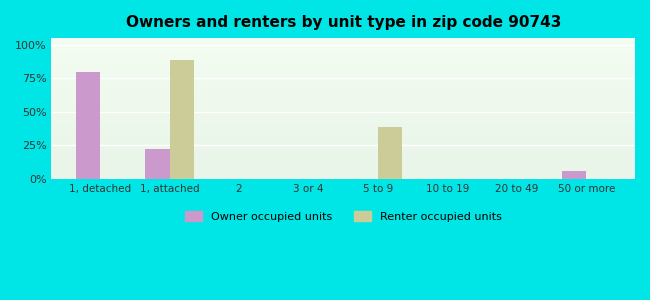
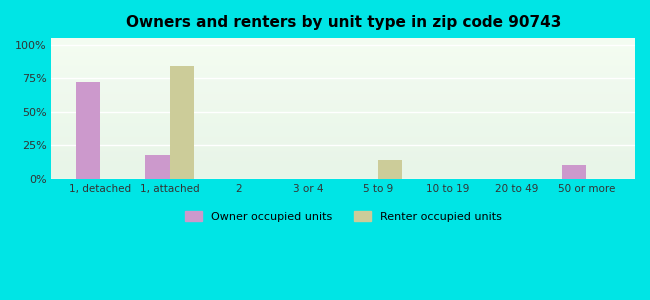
Owner occupied units/1, detached: 80% -> 72%
Owner occupied units/1, attached: 22% -> 18%
Renter occupied units/1, attached: 89% -> 84%
Renter occupied units/5 to 9: 39% -> 14%
Owner occupied units/50 or more: 6% -> 10%
